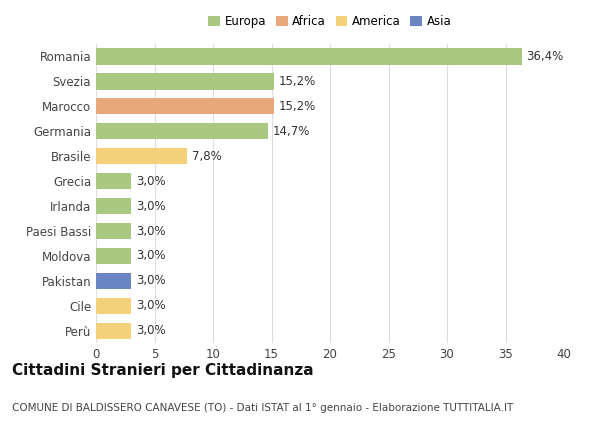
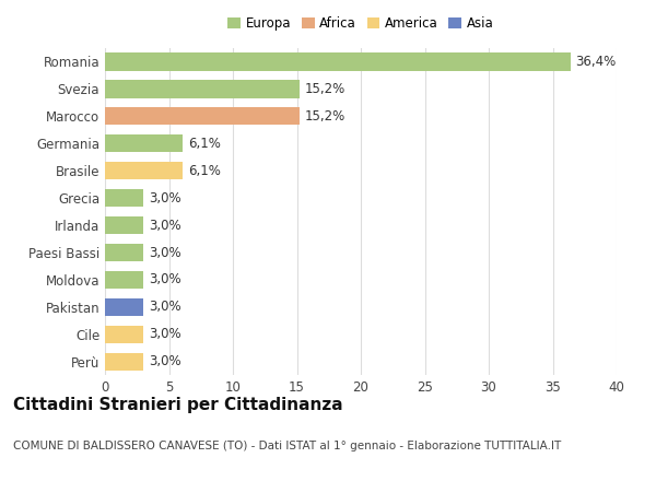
Germania: 14,7% -> 6,1%
Brasile: 7,8% -> 6,1%
